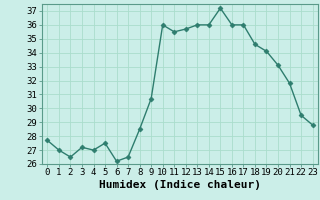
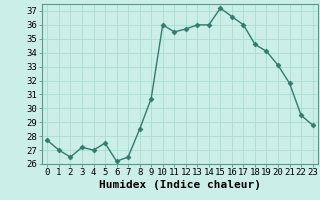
16: 36.0 -> 36.6
